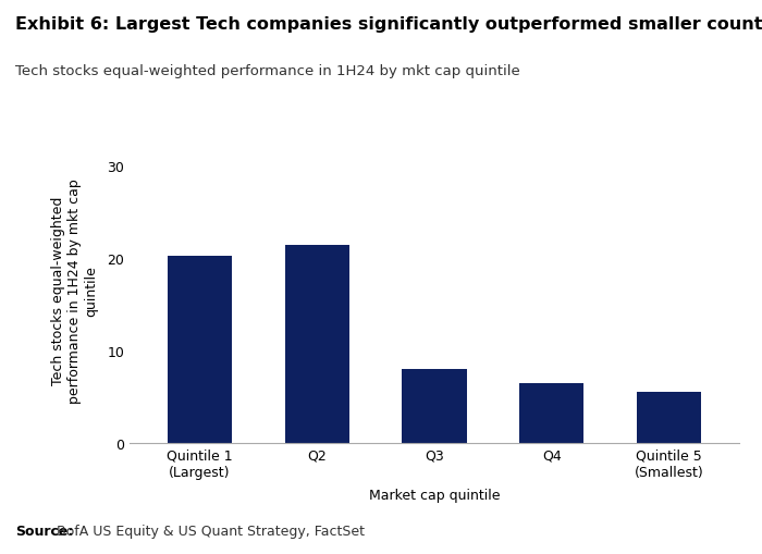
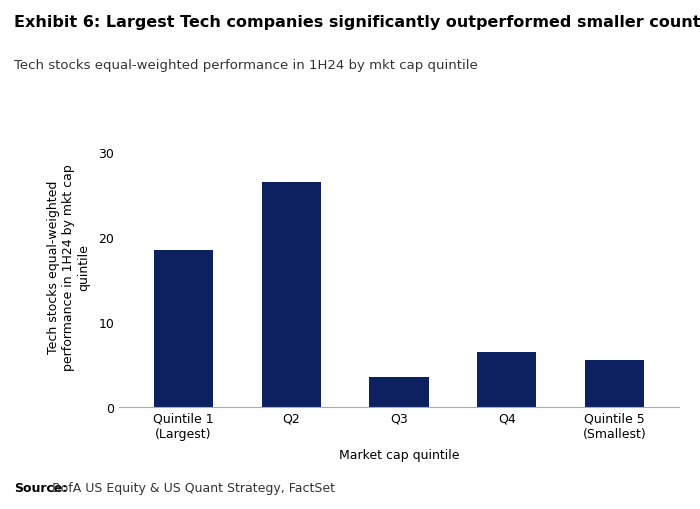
Quintile 1 (Largest): 20.2 -> 18.5
Q2: 21.4 -> 26.5
Q3: 8.0 -> 3.5
